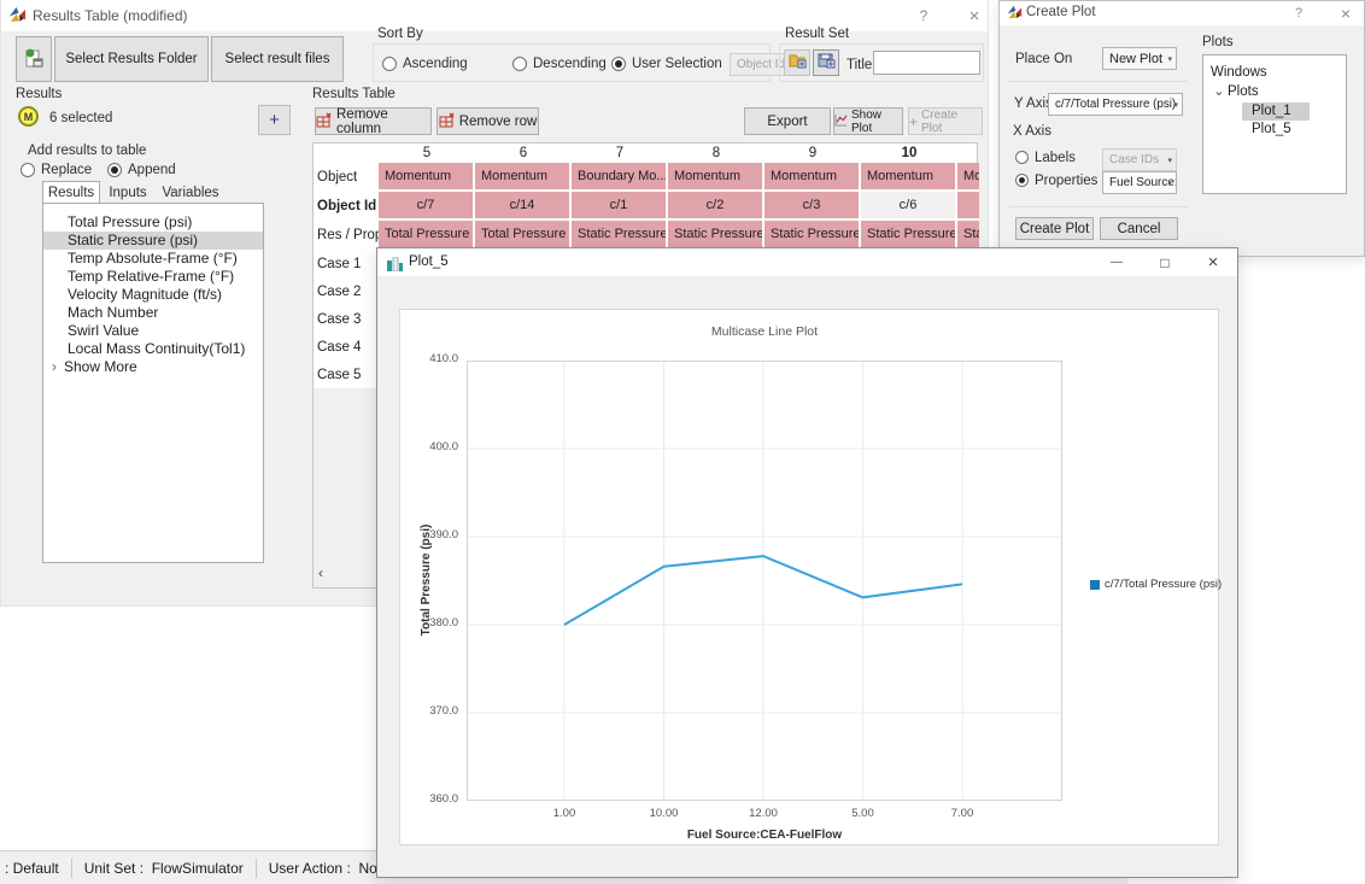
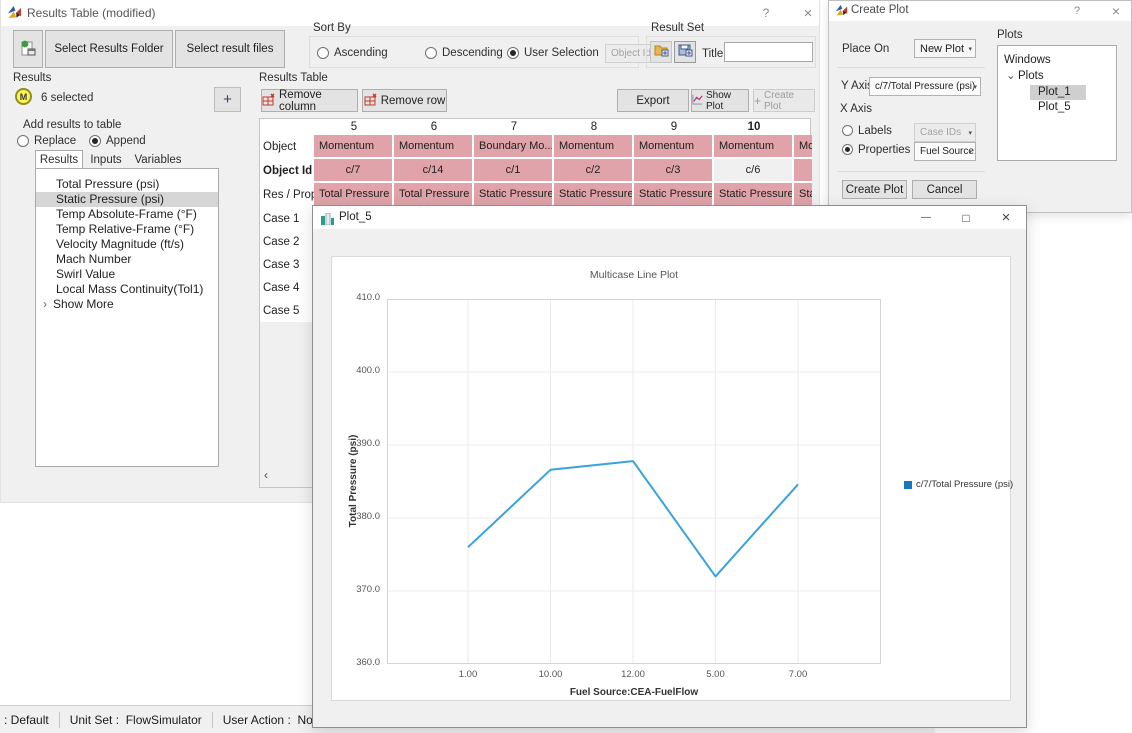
1.00: 380 -> 376
5.00: 383 -> 372
